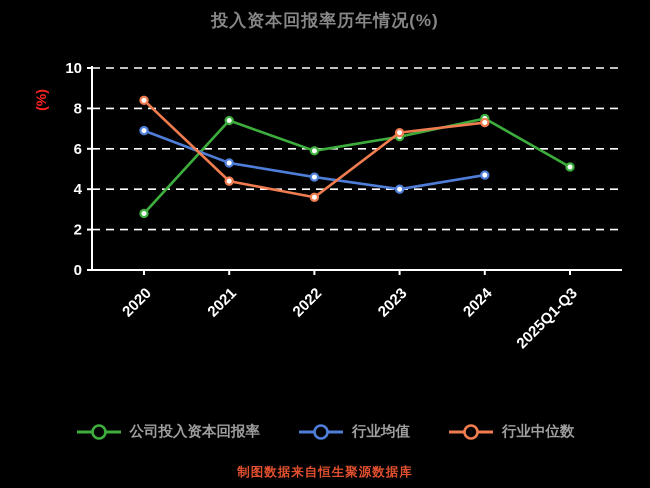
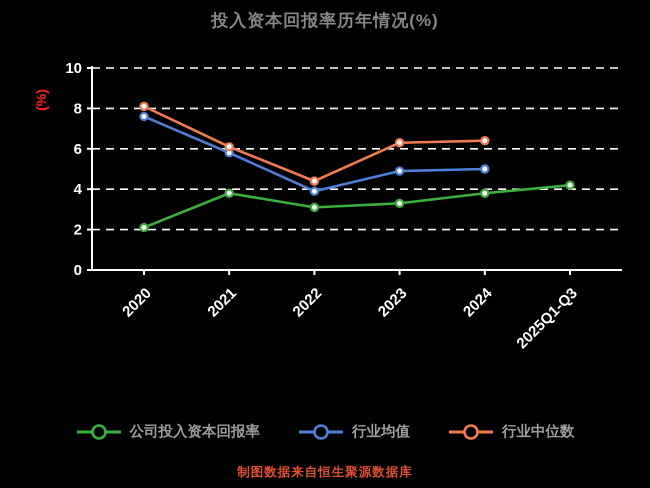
公司投入资本回报率/2020: 2.8 -> 2.1
行业均值/2020: 6.9 -> 7.6
行业中位数/2020: 8.4 -> 8.1
公司投入资本回报率/2021: 7.4 -> 3.8
行业均值/2021: 5.3 -> 5.8
行业中位数/2021: 4.4 -> 6.1
公司投入资本回报率/2022: 5.9 -> 3.1
行业均值/2022: 4.6 -> 3.9
行业中位数/2022: 3.6 -> 4.4
公司投入资本回报率/2023: 6.6 -> 3.3
行业均值/2023: 4.0 -> 4.9
行业中位数/2023: 6.8 -> 6.3
公司投入资本回报率/2024: 7.5 -> 3.8
行业均值/2024: 4.7 -> 5.0
行业中位数/2024: 7.3 -> 6.4
公司投入资本回报率/2025Q1-Q3: 5.1 -> 4.2
